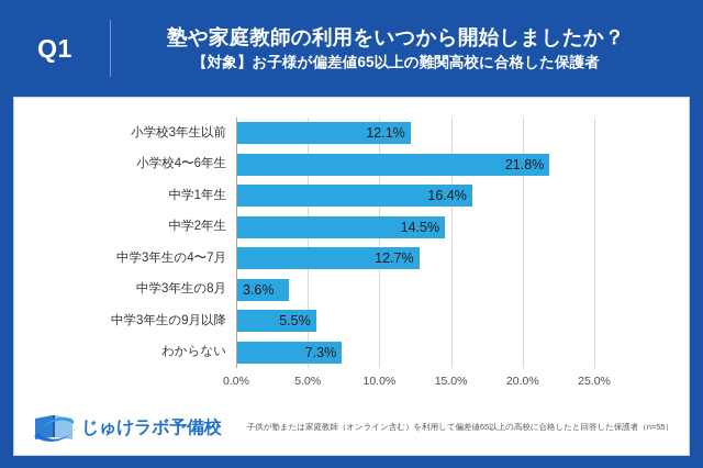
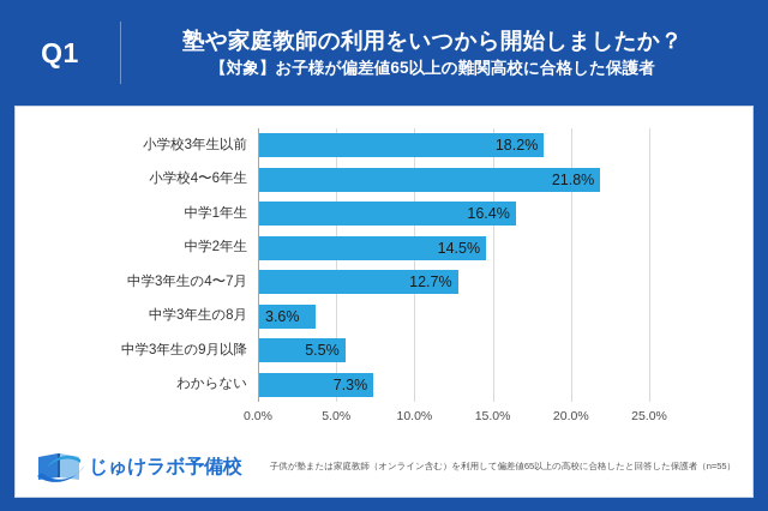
小学校3年生以前: 12.1% -> 18.2%
